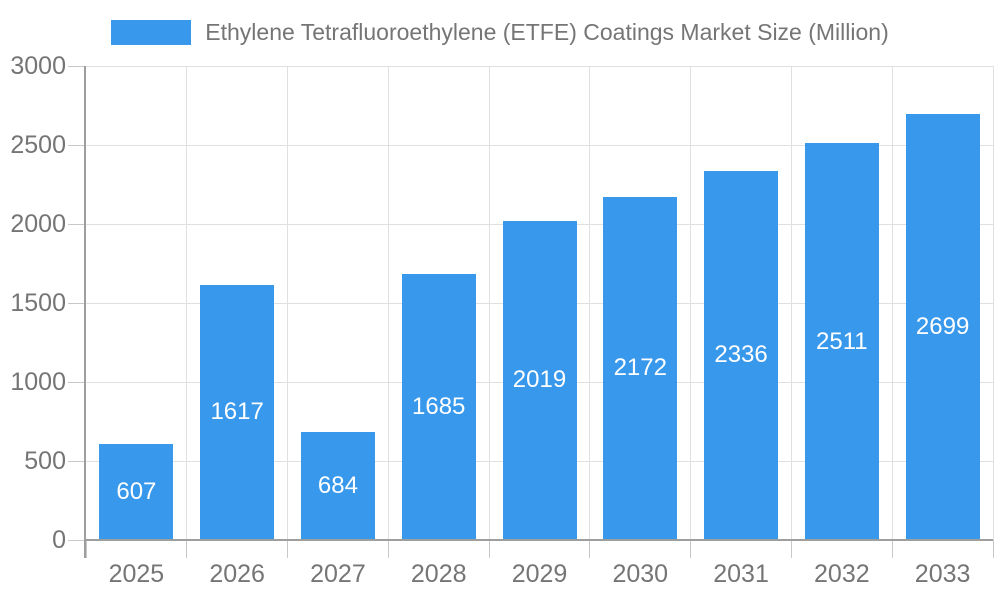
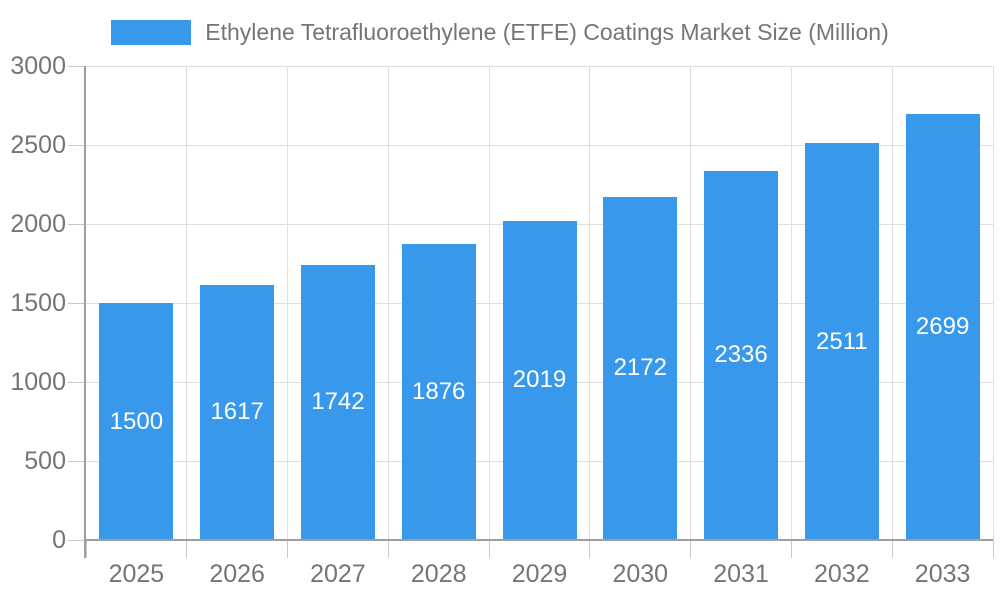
2025: 607 -> 1500
2027: 684 -> 1742
2028: 1685 -> 1876
